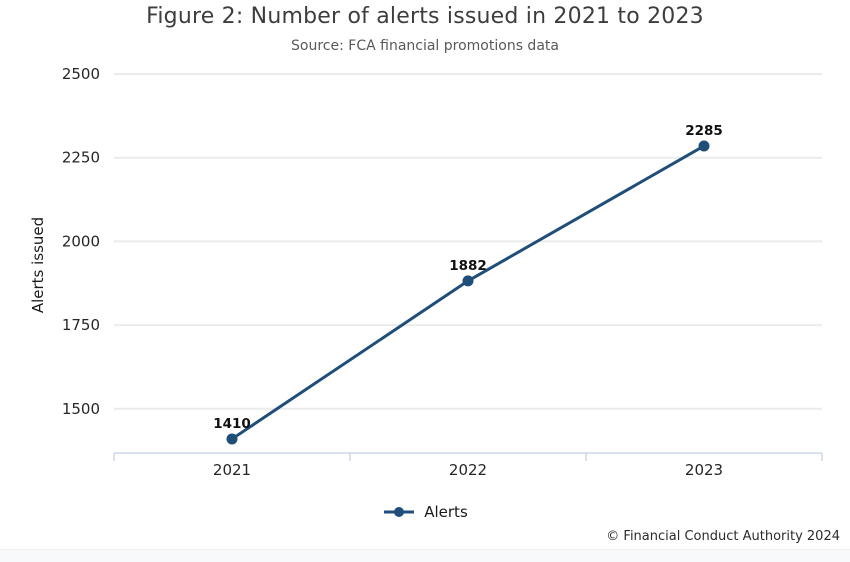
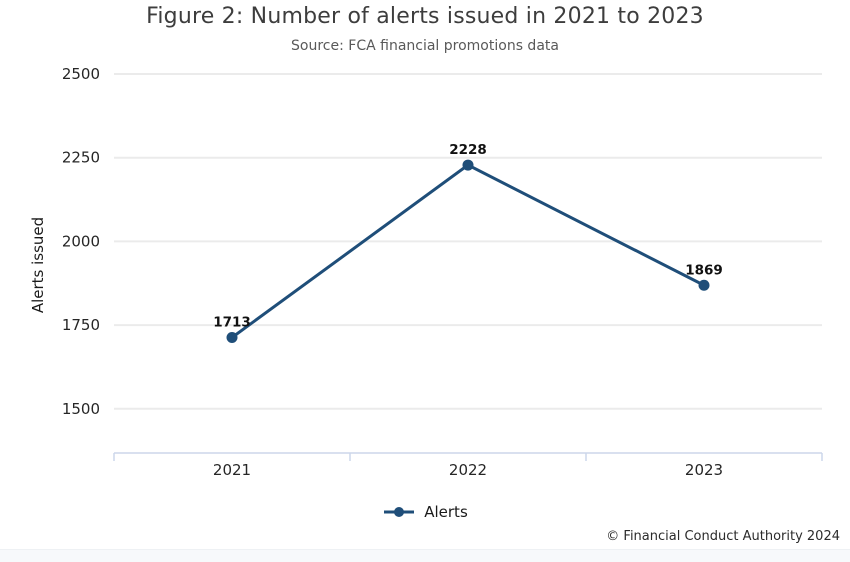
2021: 1410 -> 1713
2022: 1882 -> 2228
2023: 2285 -> 1869
